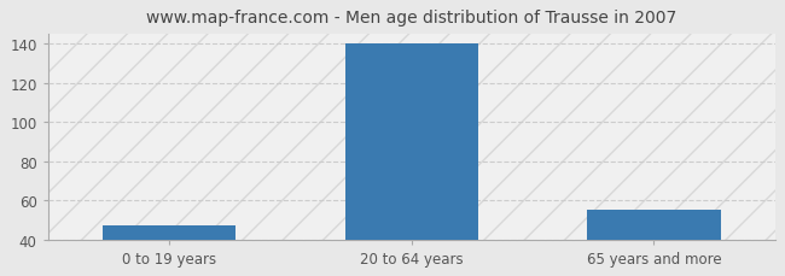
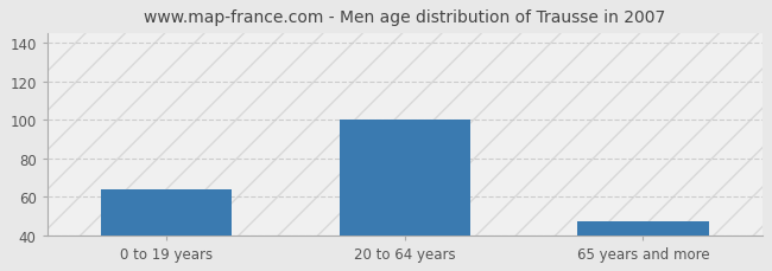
0 to 19 years: 47 -> 64
20 to 64 years: 140 -> 100
65 years and more: 55 -> 47
